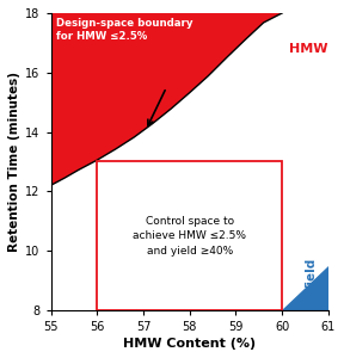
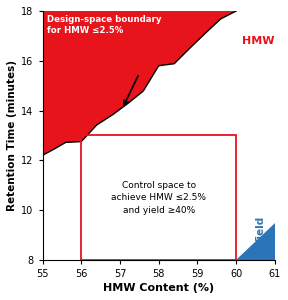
56: 13.05 -> 12.75
58: 15.32 -> 15.80
